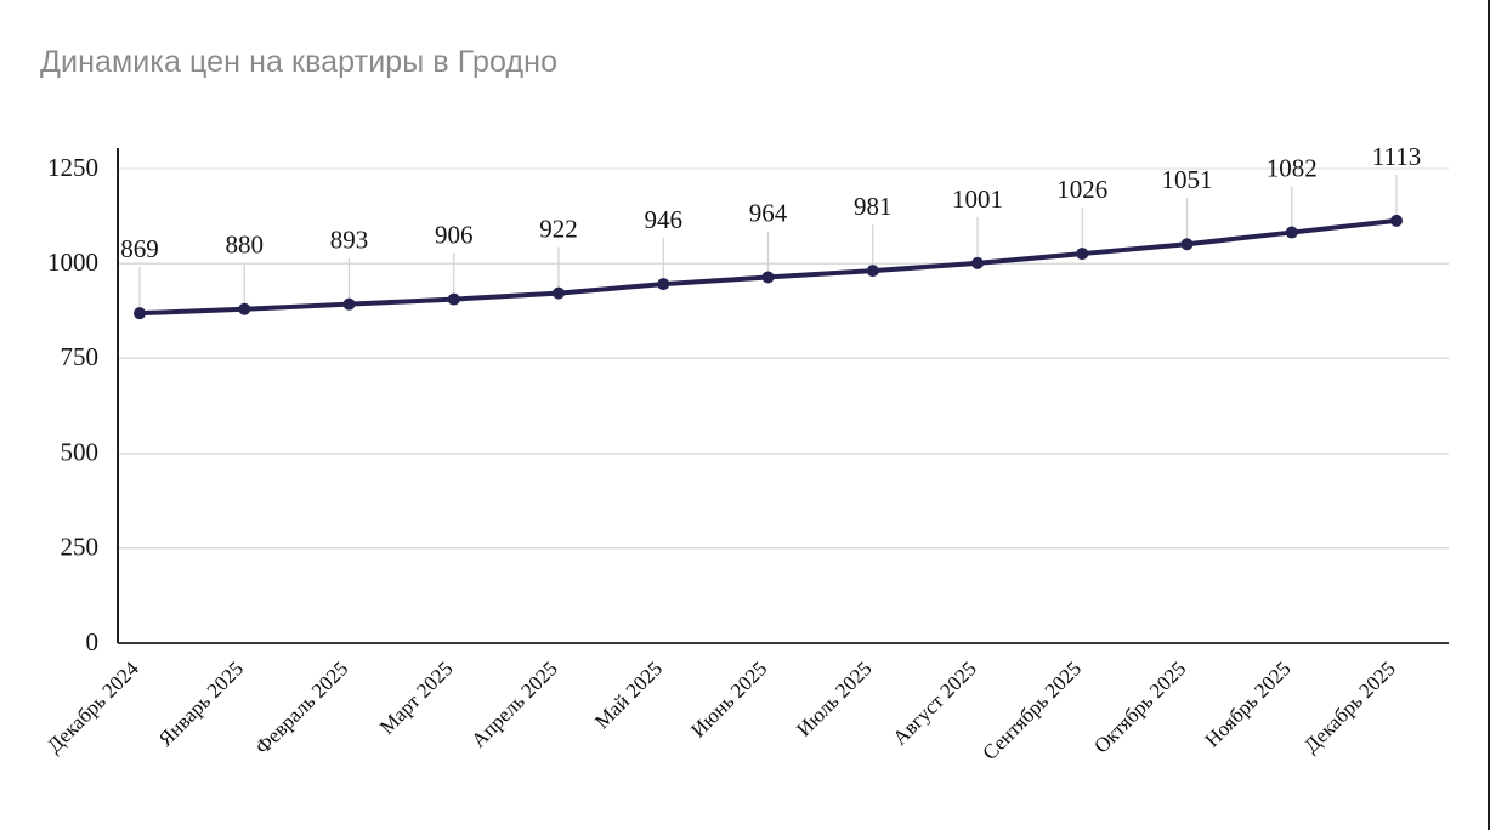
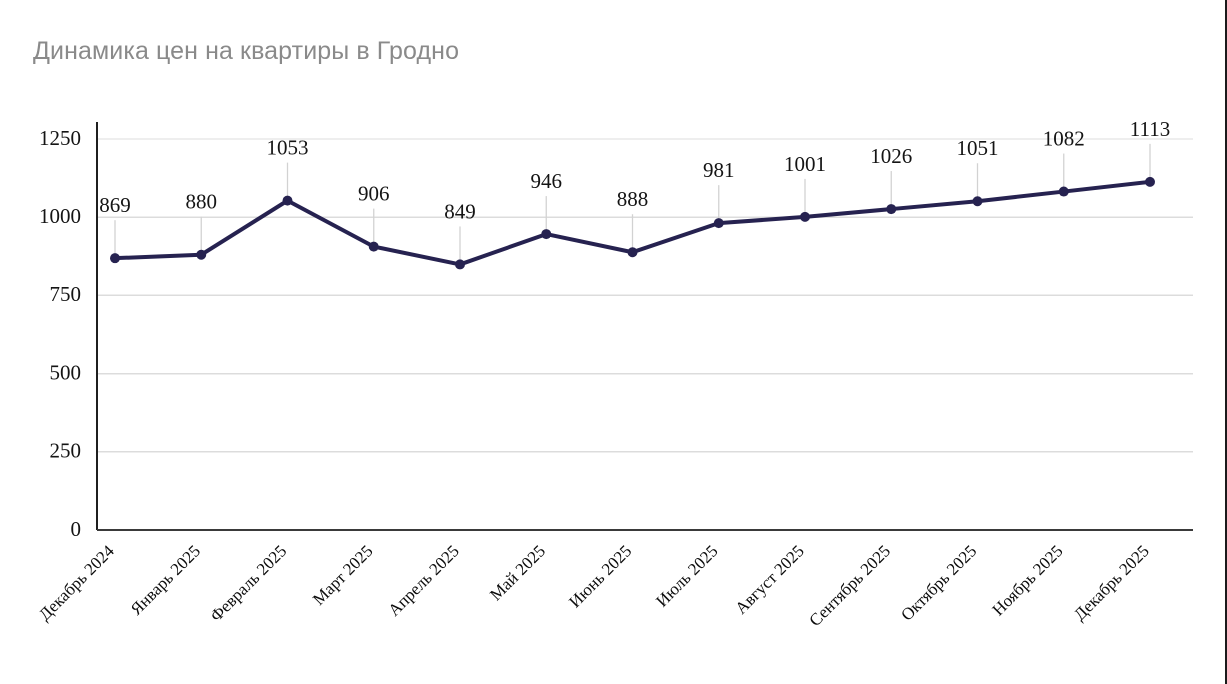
Февраль 2025: 893 -> 1053
Апрель 2025: 922 -> 849
Июнь 2025: 964 -> 888
